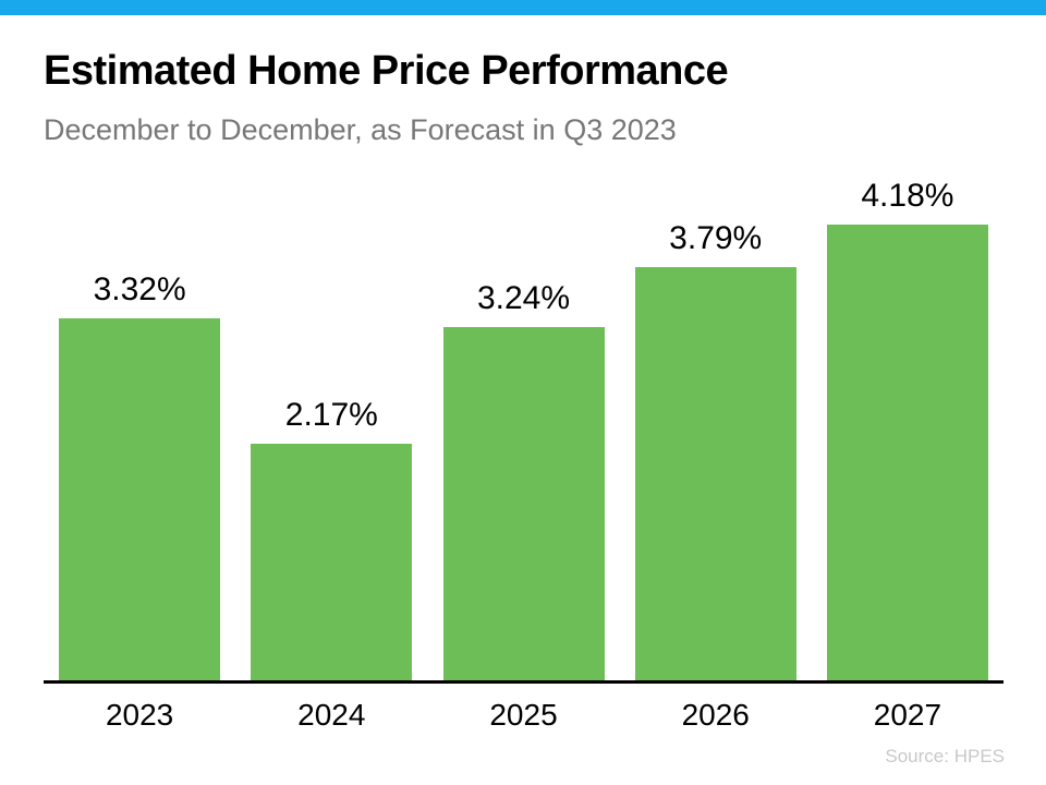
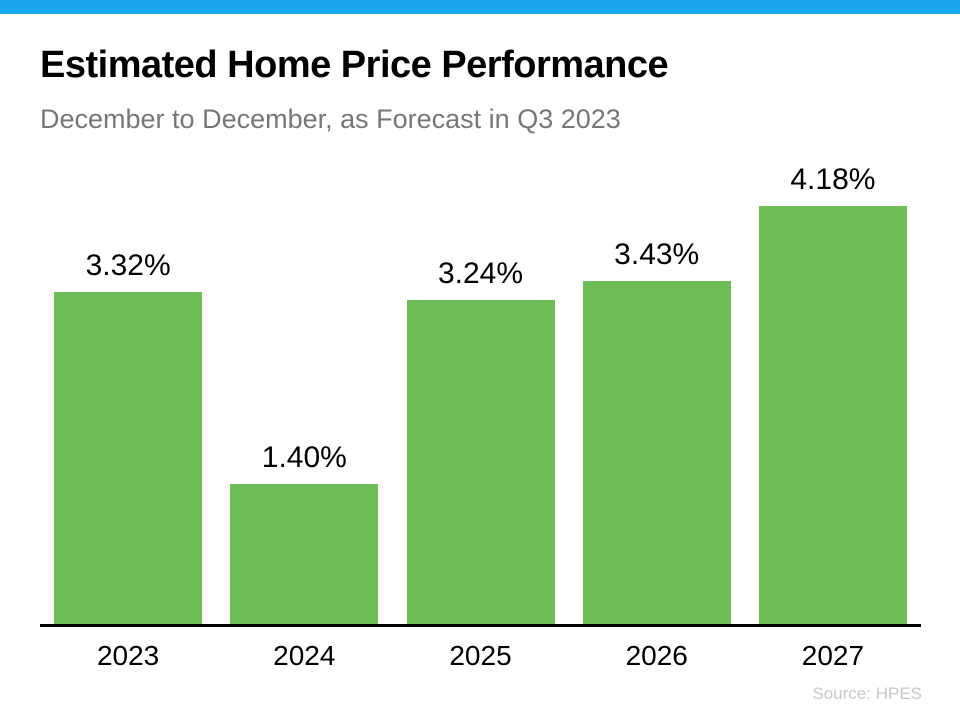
2024: 2.17% -> 1.40%
2026: 3.79% -> 3.43%
